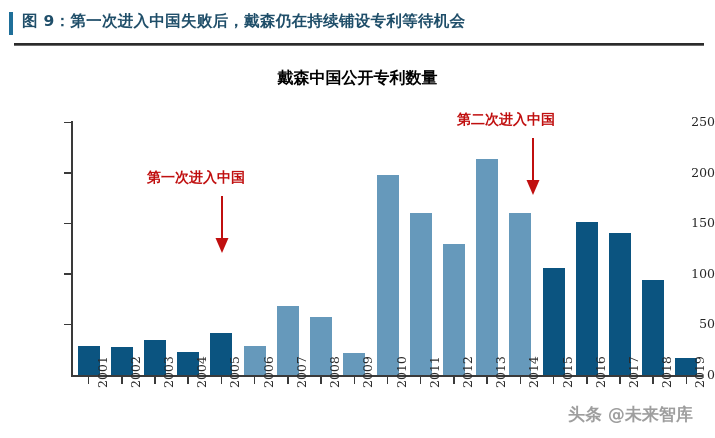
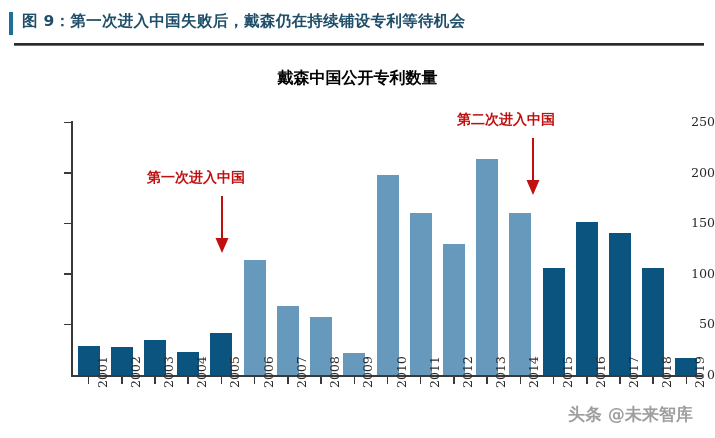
2006: 29 -> 114
2018: 94 -> 106
